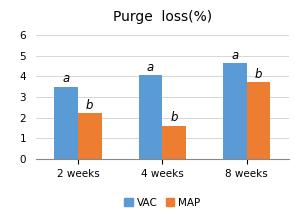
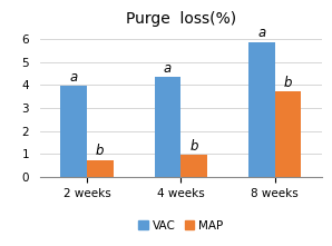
VAC/2 weeks: 3.50 -> 3.95
MAP/2 weeks: 2.22 -> 0.75
VAC/4 weeks: 4.05 -> 4.35
MAP/4 weeks: 1.62 -> 0.95
VAC/8 weeks: 4.62 -> 5.85
